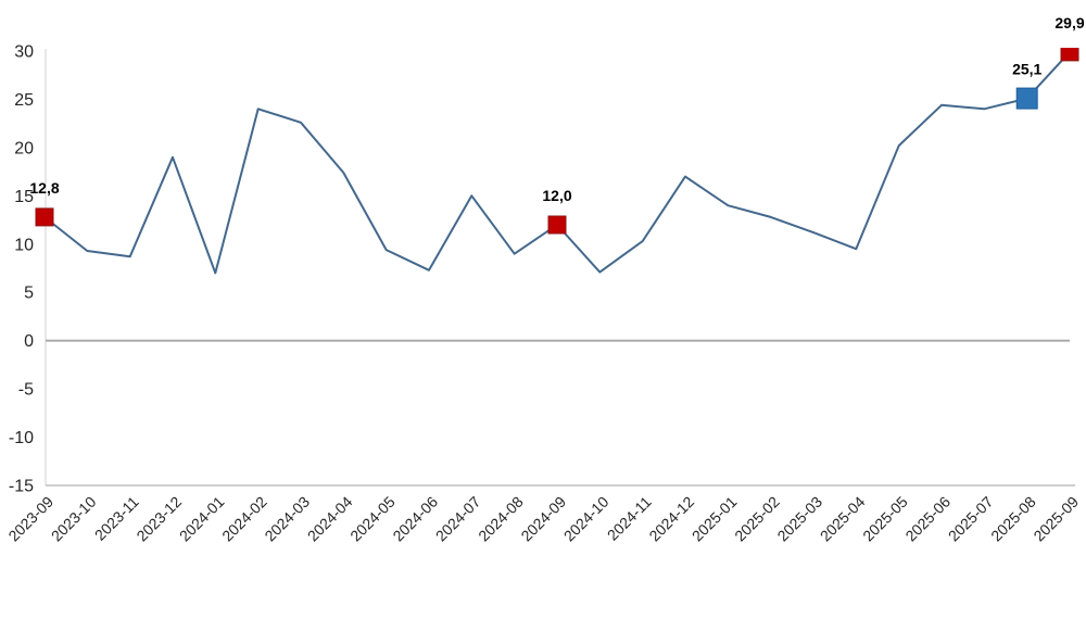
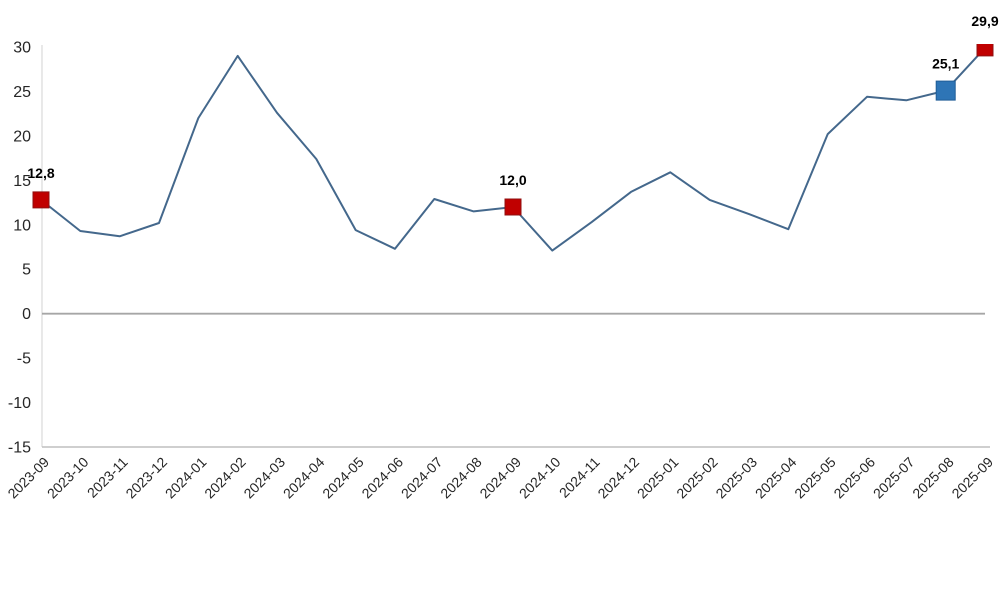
2023-12: 19 -> 10
2024-01: 7 -> 22
2024-02: 24 -> 29
2024-07: 15 -> 13
2024-08: 9 -> 12
2024-12: 17 -> 14
2025-01: 14 -> 16
